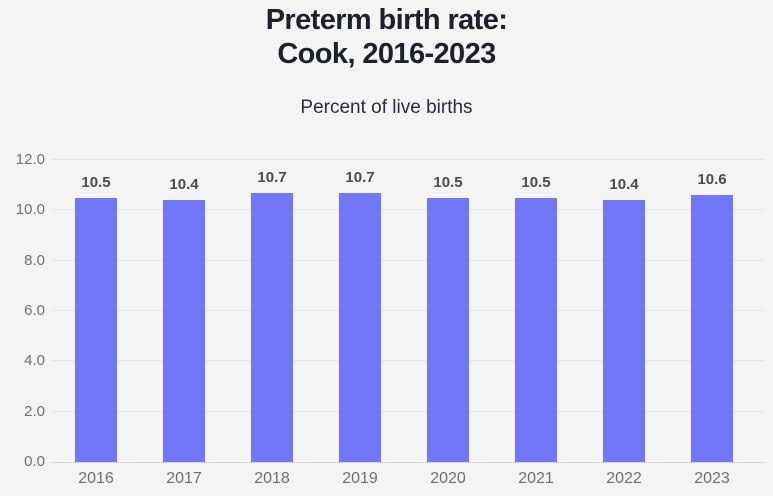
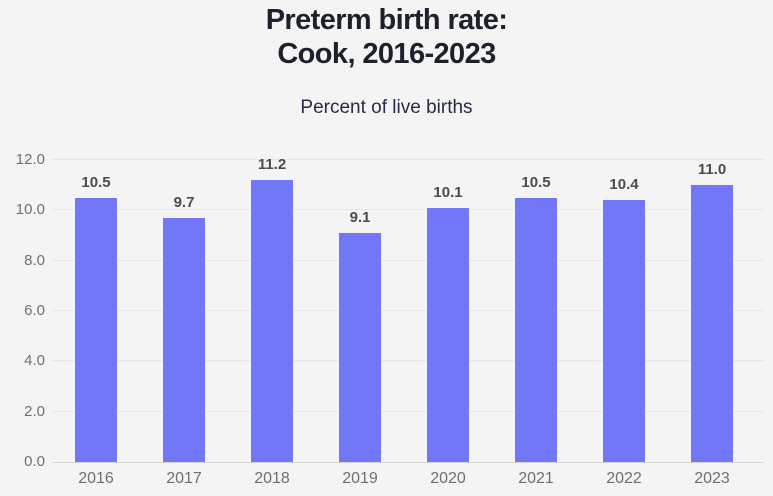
2017: 10.4 -> 9.7
2018: 10.7 -> 11.2
2019: 10.7 -> 9.1
2020: 10.5 -> 10.1
2023: 10.6 -> 11.0
